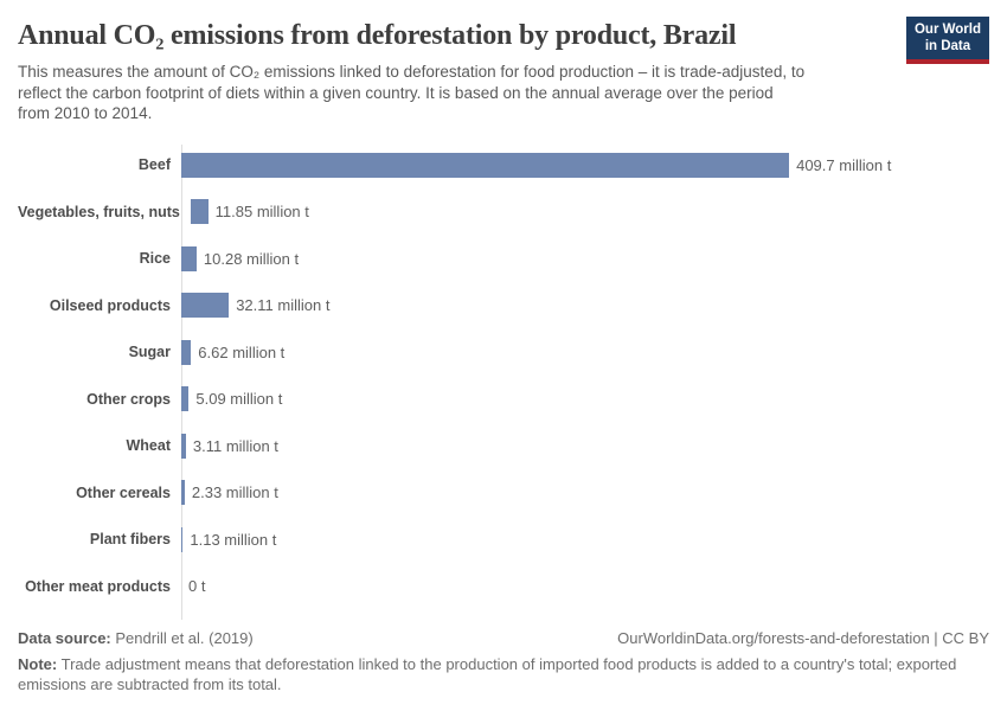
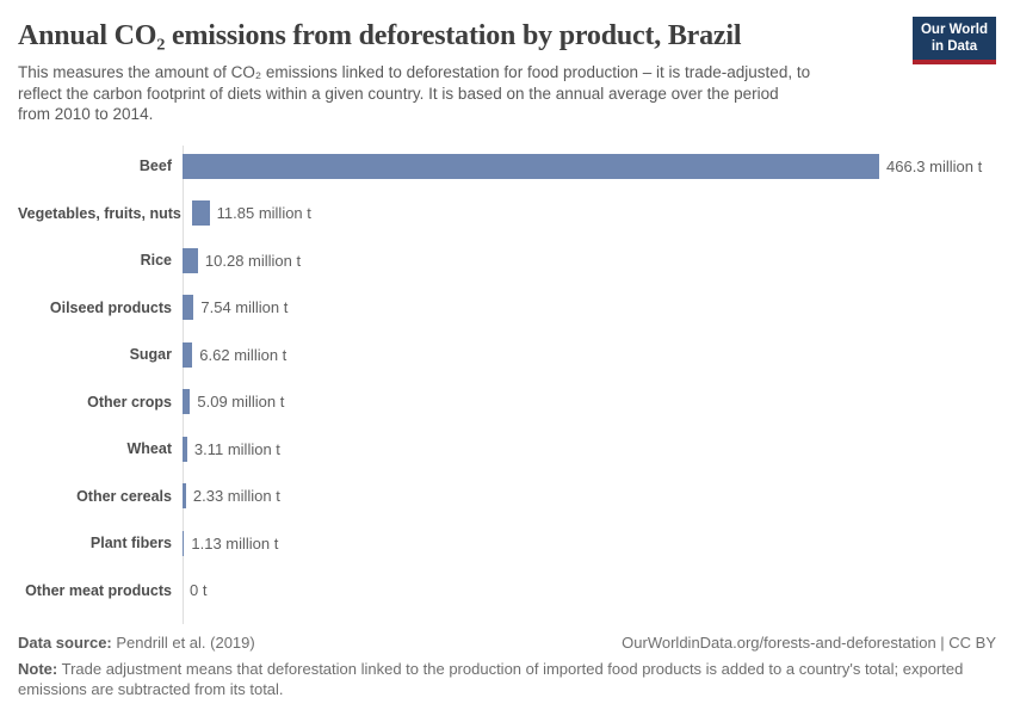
Beef: 409.7 -> 466.3
Oilseed products: 32.11 -> 7.54
